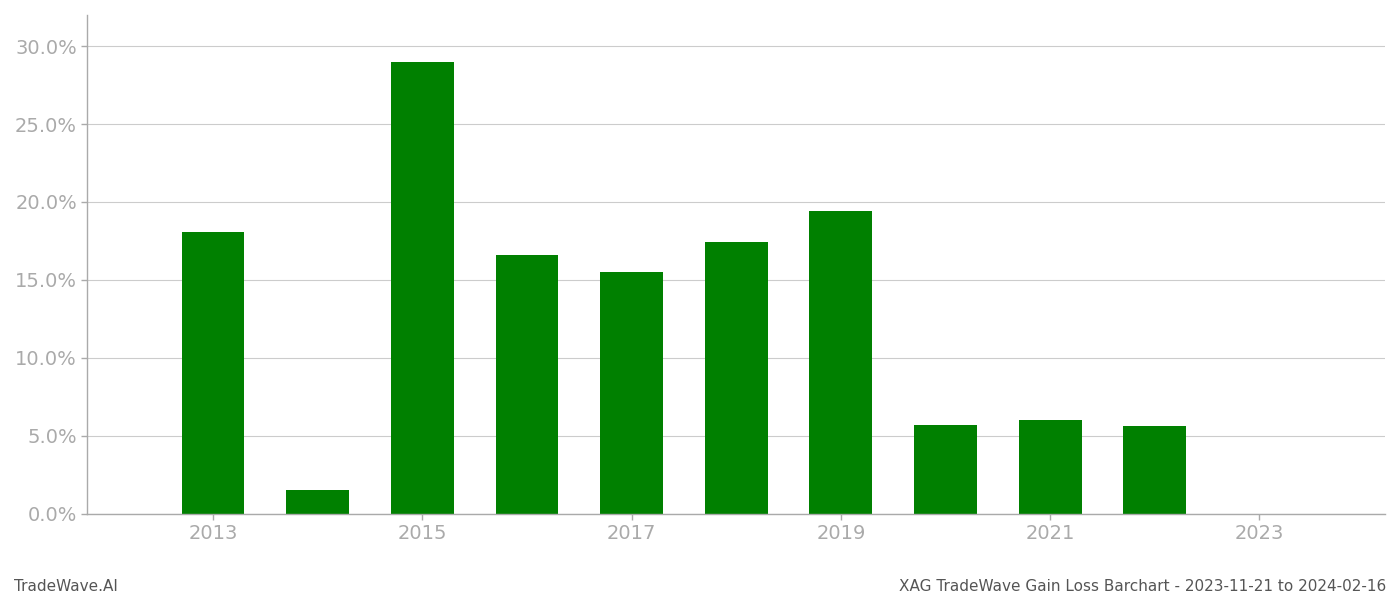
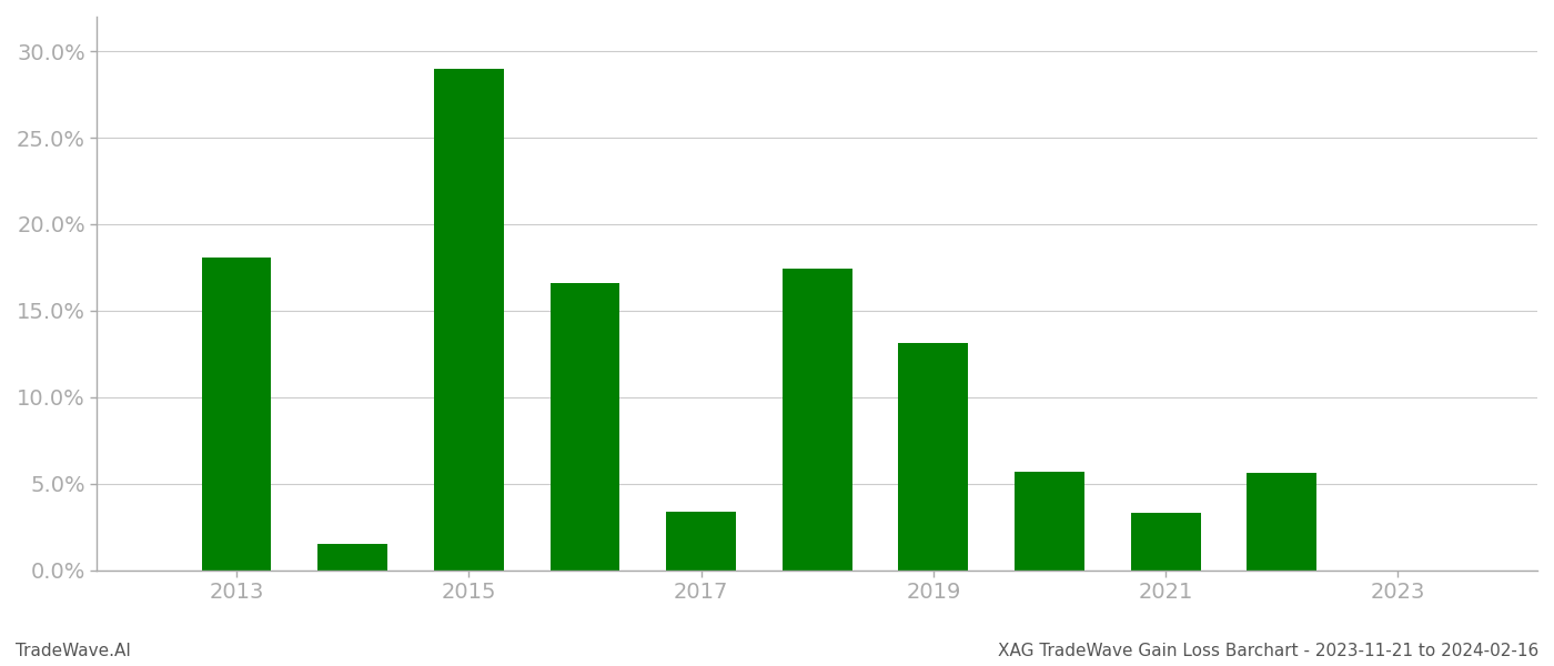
2017: 15.5% -> 3.4%
2019: 19.4% -> 13.1%
2021: 6.0% -> 3.3%
